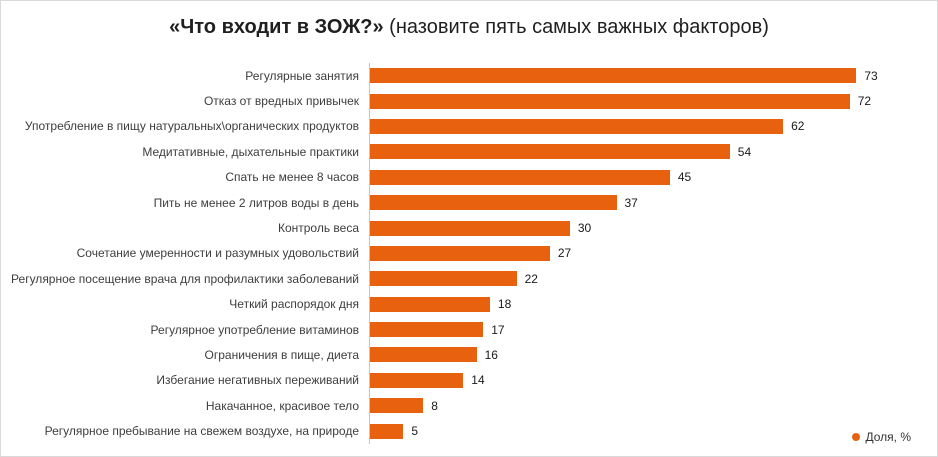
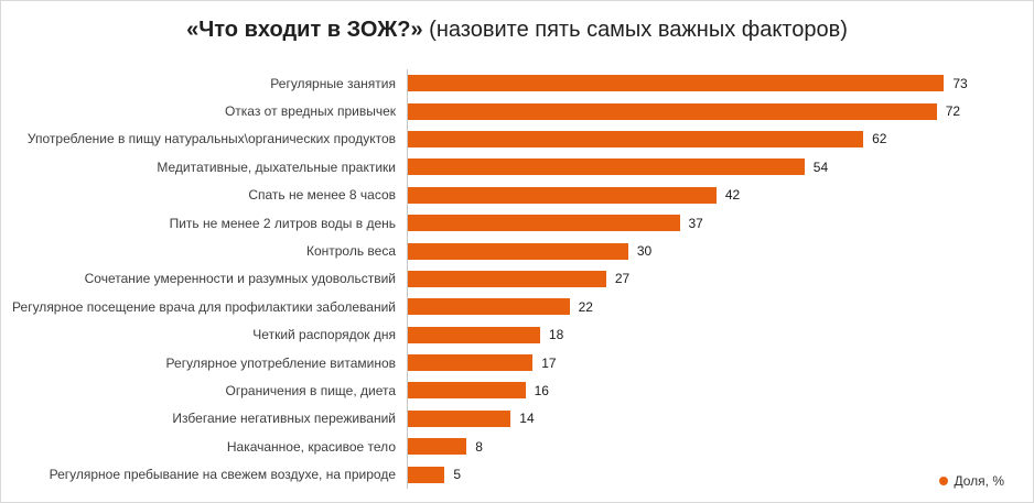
Спать не менее 8 часов: 45 -> 42
